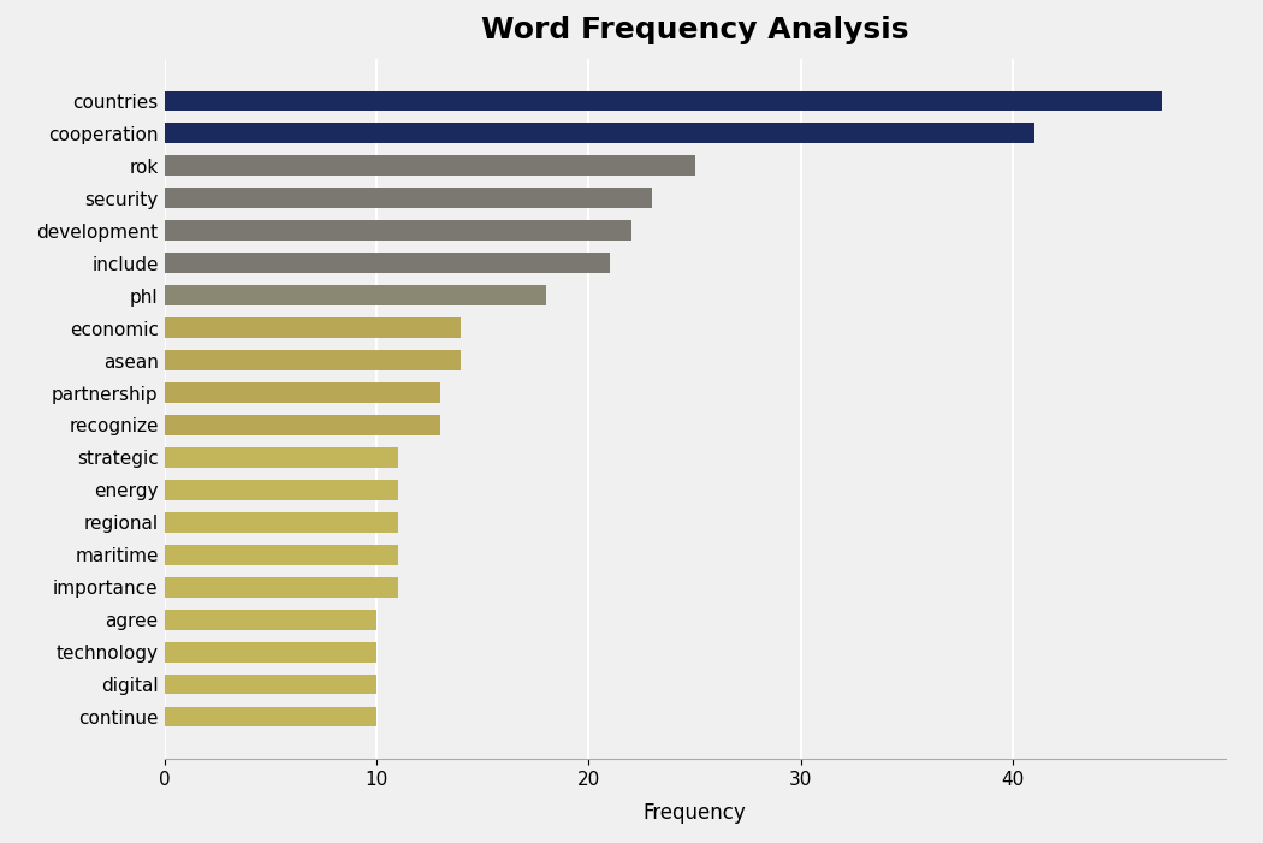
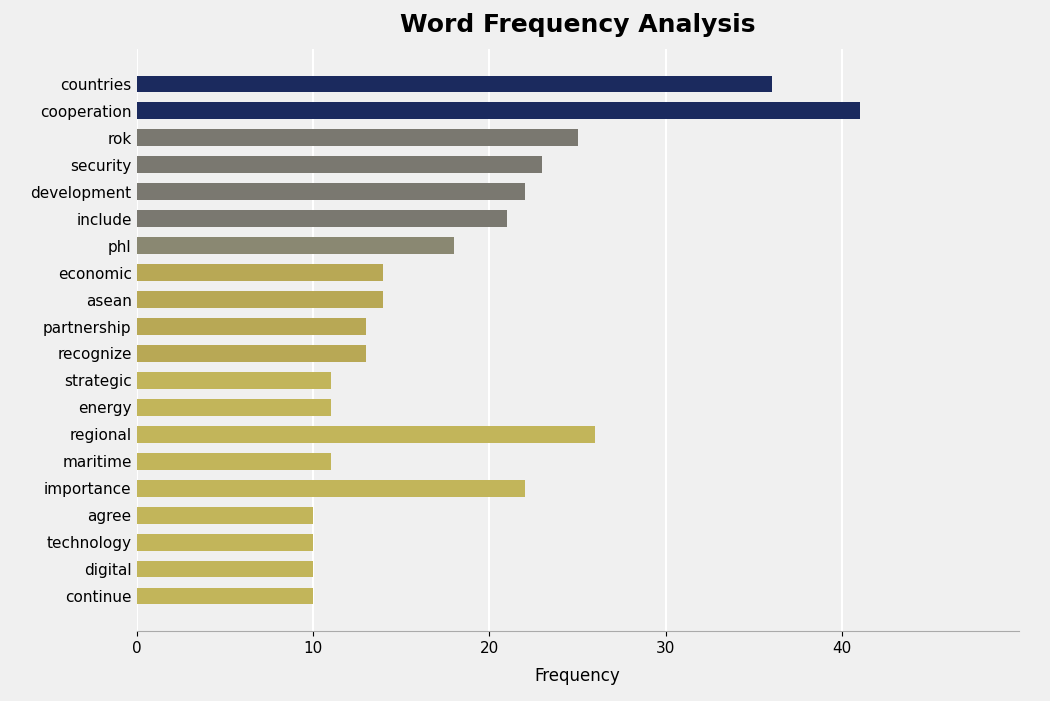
countries: 47 -> 36
regional: 11 -> 26
importance: 11 -> 22
